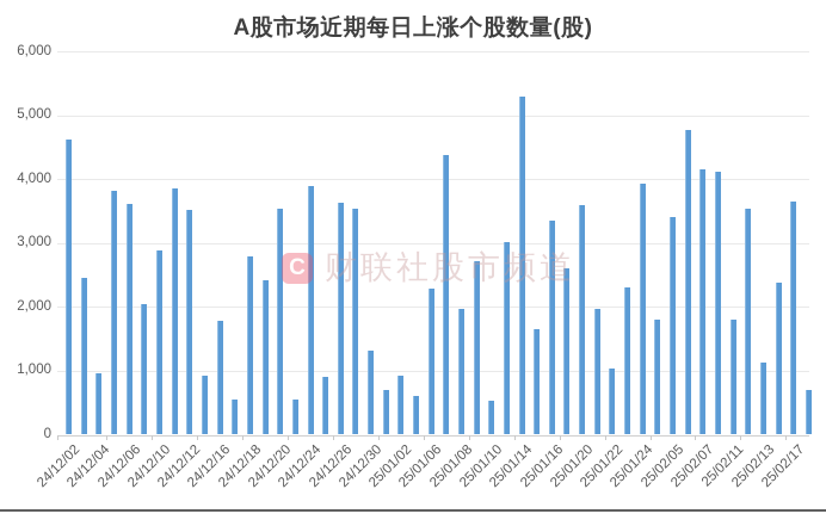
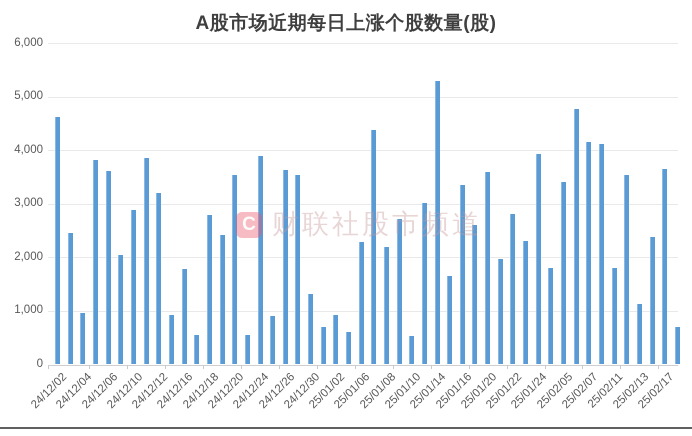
24/12/12: 3500 -> 3200
25/01/08: 2000 -> 2200
25/01/22: 1000 -> 2800
